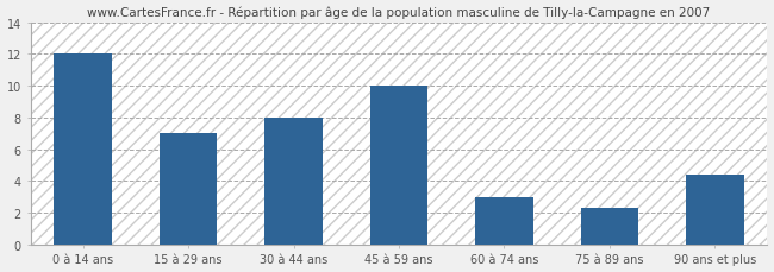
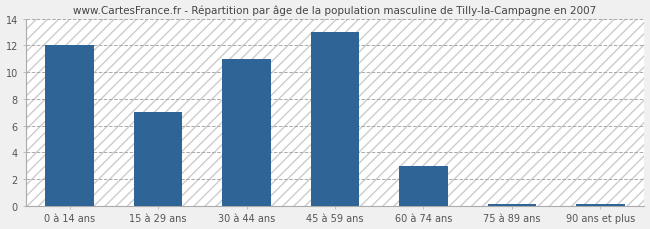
30 à 44 ans: 8.0 -> 11.0
45 à 59 ans: 10.0 -> 13.0
75 à 89 ans: 2.3 -> 0.1
90 ans et plus: 4.4 -> 0.1
